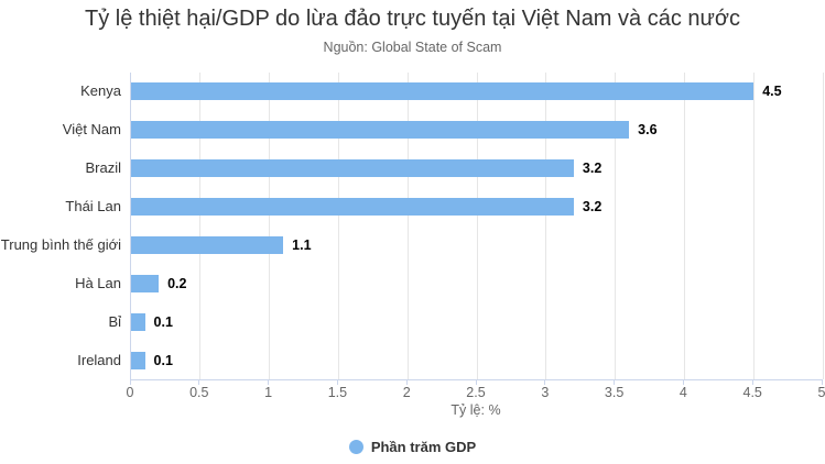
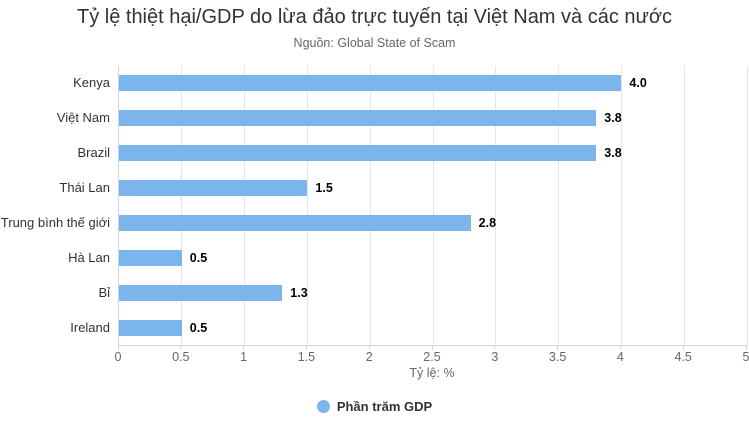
Kenya: 4.5 -> 4.0
Việt Nam: 3.6 -> 3.8
Brazil: 3.2 -> 3.8
Thái Lan: 3.2 -> 1.5
Trung bình thế giới: 1.1 -> 2.8
Hà Lan: 0.2 -> 0.5
Bỉ: 0.1 -> 1.3
Ireland: 0.1 -> 0.5
